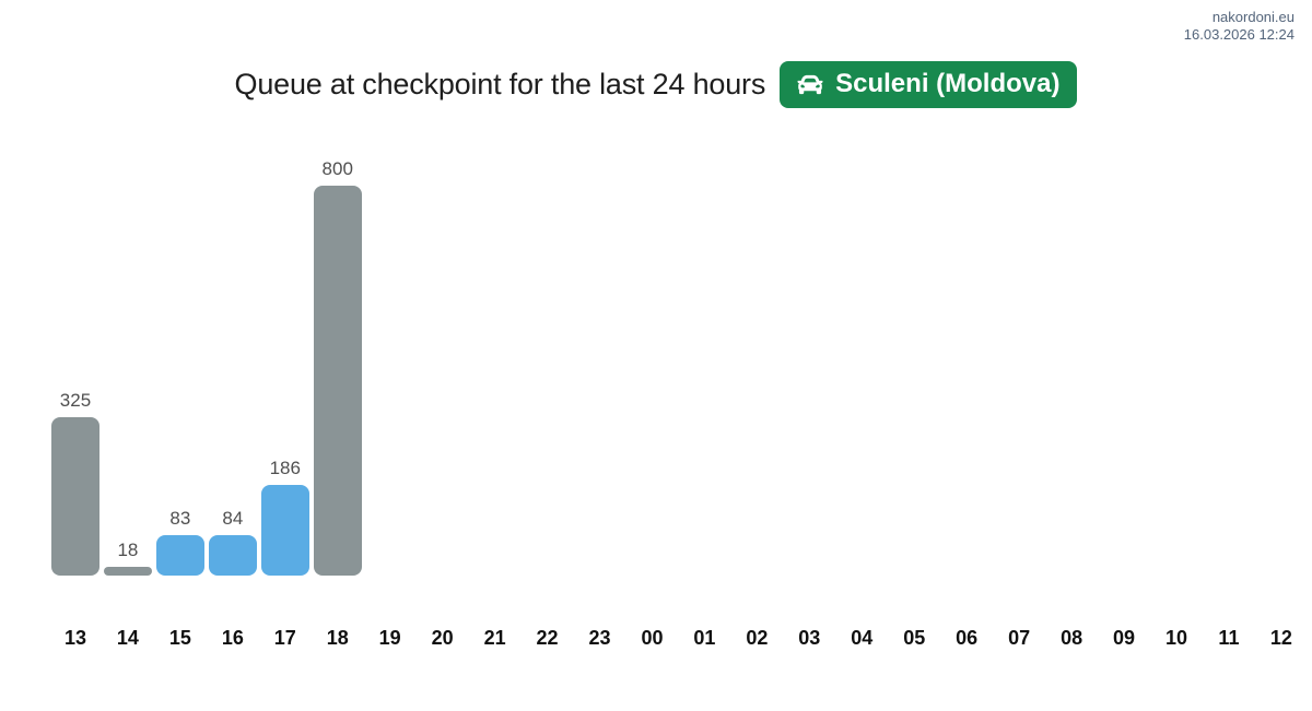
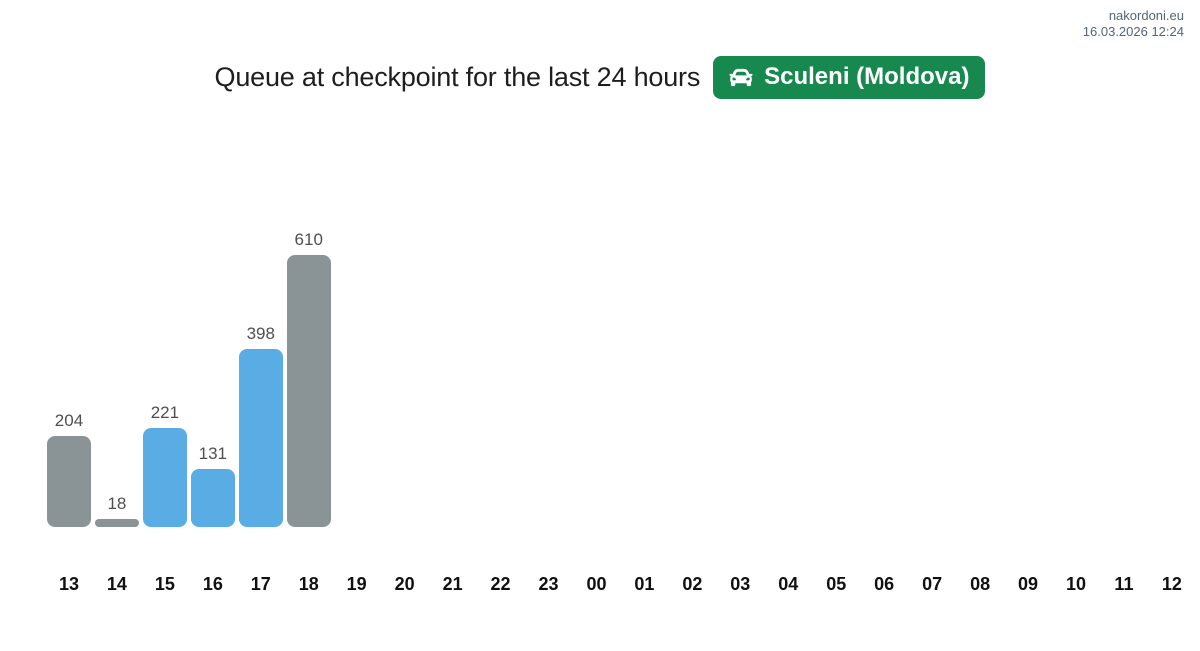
13: 325 -> 204
15: 83 -> 221
16: 84 -> 131
17: 186 -> 398
18: 800 -> 610
